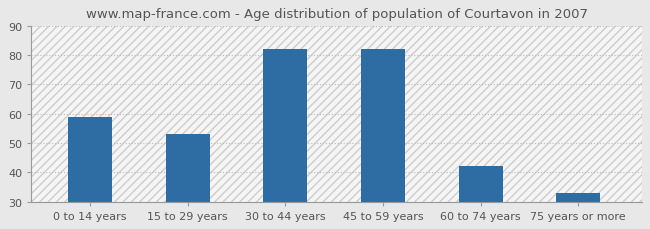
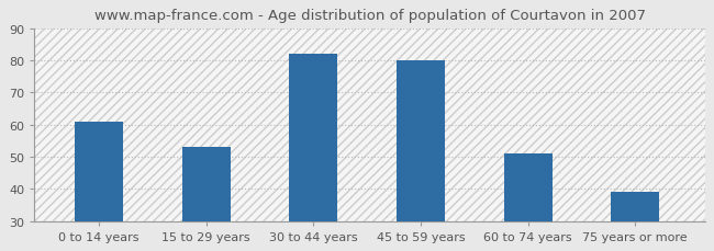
0 to 14 years: 59 -> 61
45 to 59 years: 82 -> 80
60 to 74 years: 42 -> 51
75 years or more: 33 -> 39
